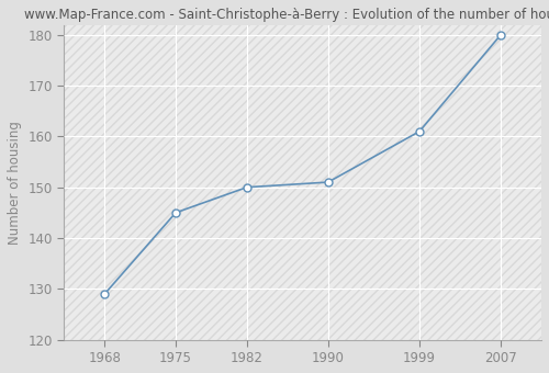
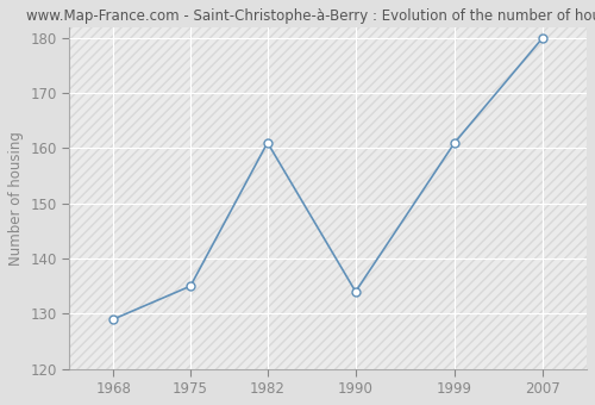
1975: 145 -> 135
1982: 150 -> 161
1990: 151 -> 134
